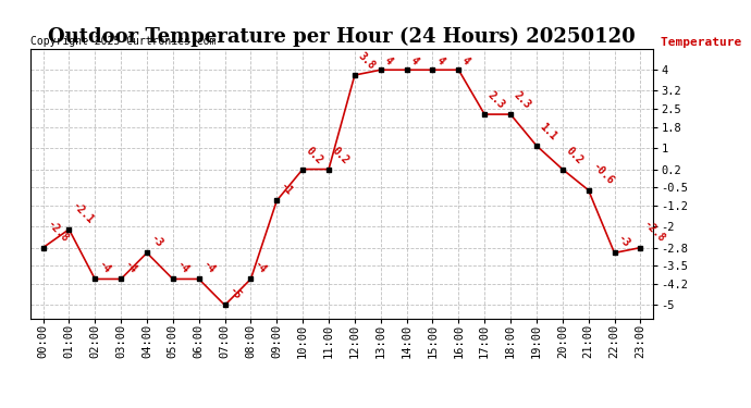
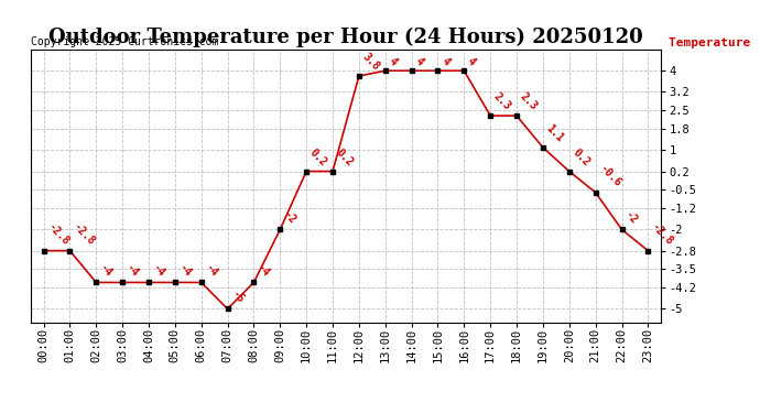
01:00: -2.1 -> -2.8
04:00: -3 -> -4
09:00: -1 -> -2
22:00: -3 -> -2
